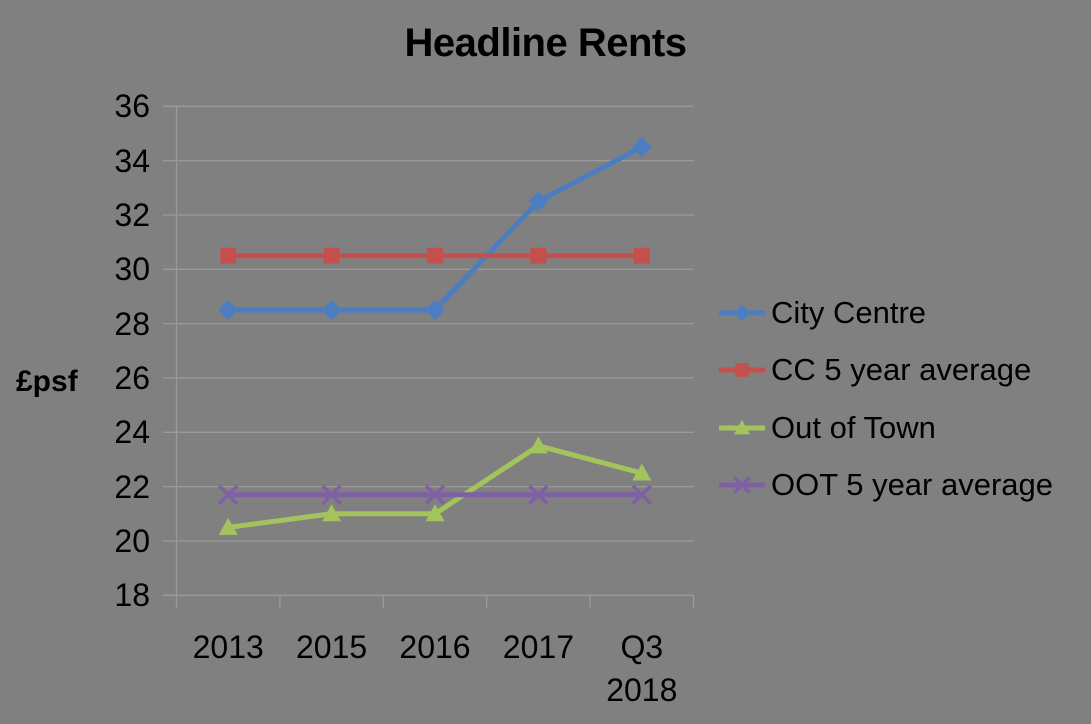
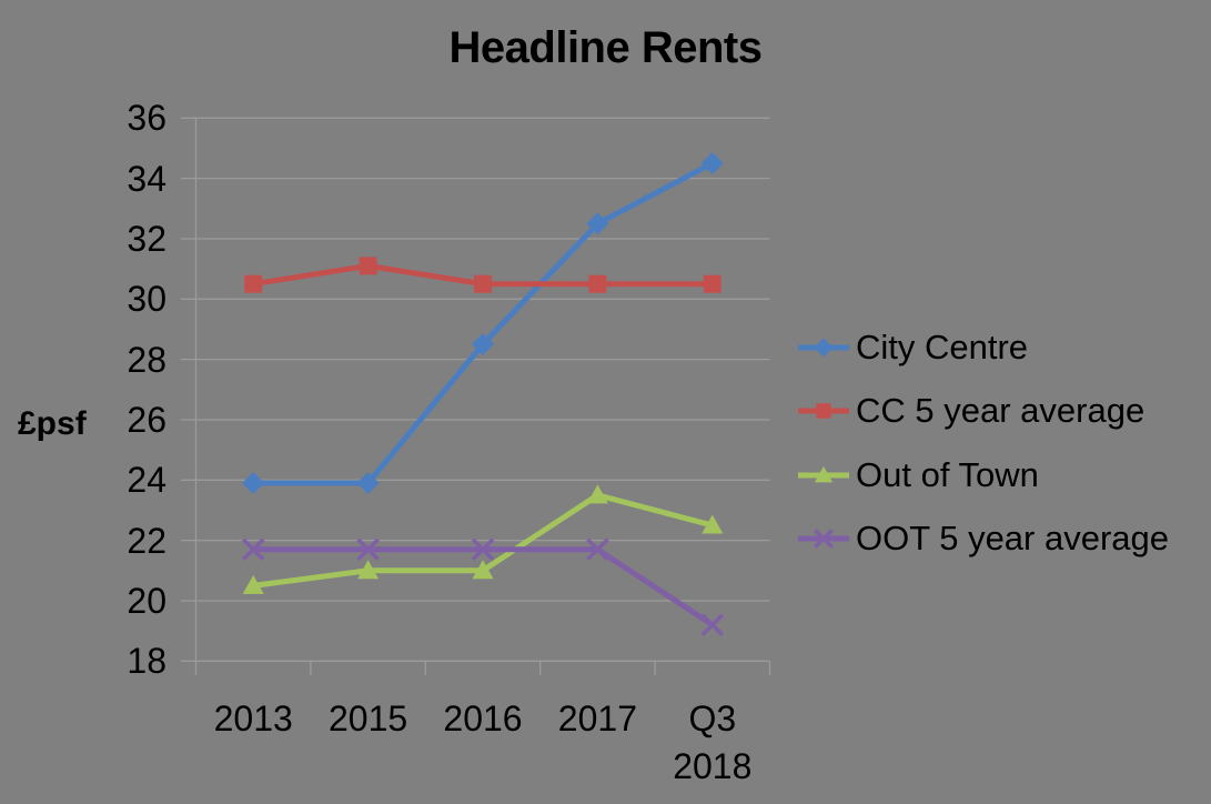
City Centre/2013: 28.5 -> 23.9
City Centre/2015: 28.5 -> 23.9
CC 5 year average/2015: 30.5 -> 31.1
OOT 5 year average/Q3 2018: 21.7 -> 19.2
